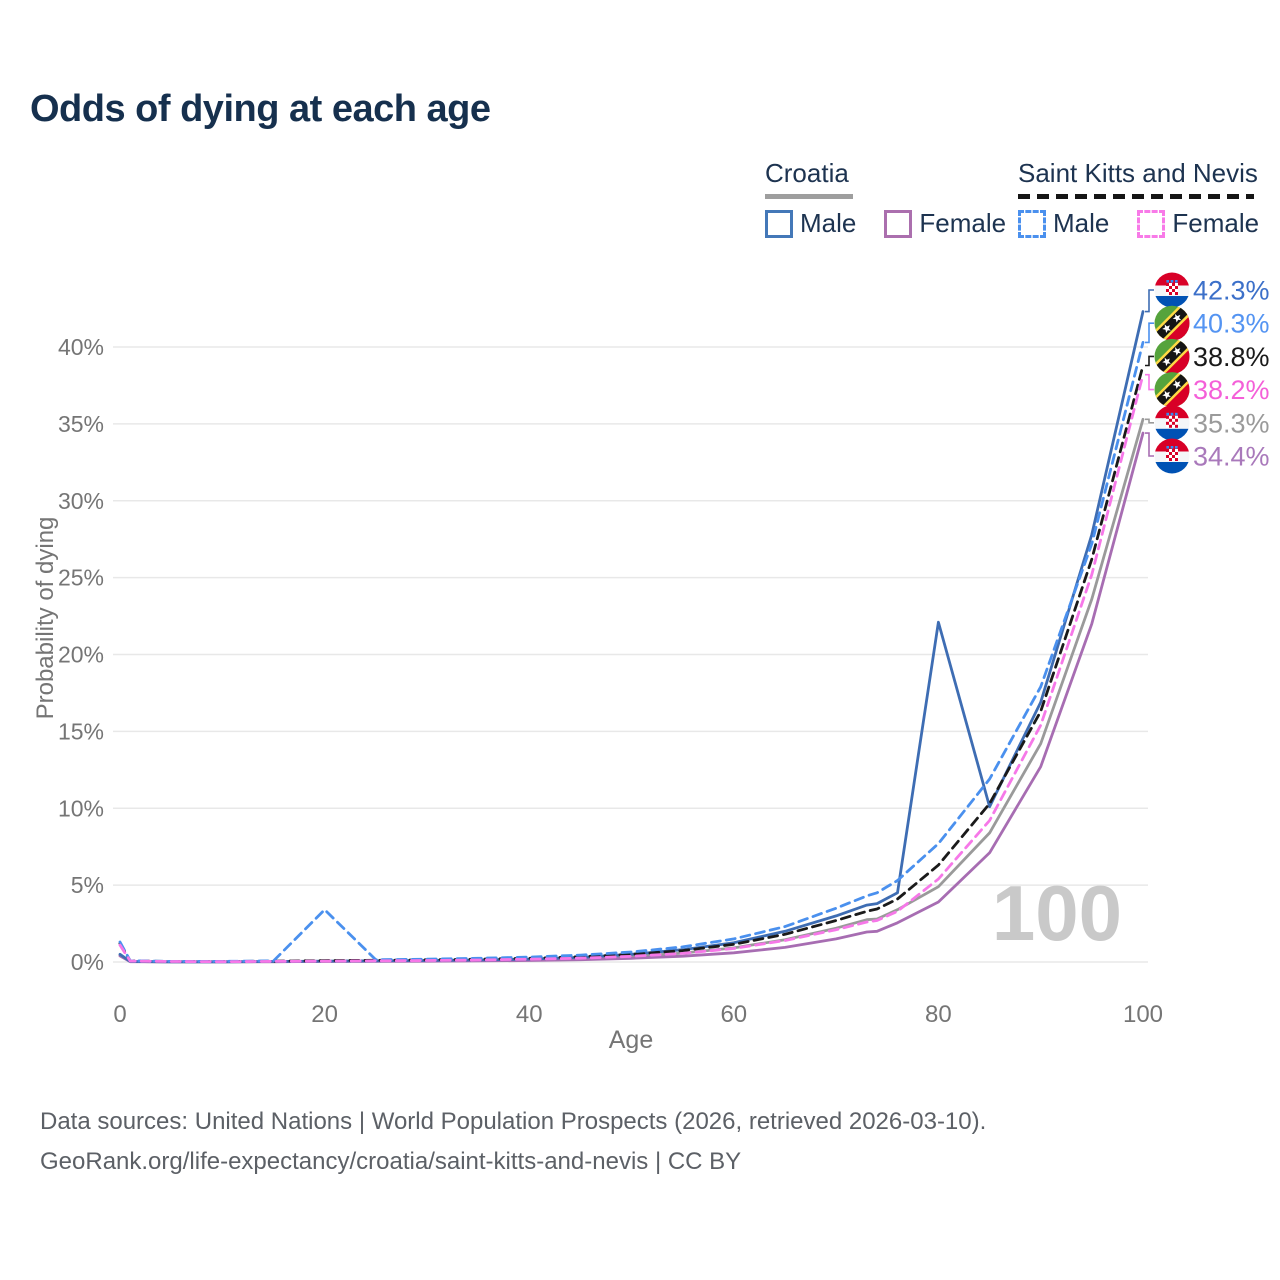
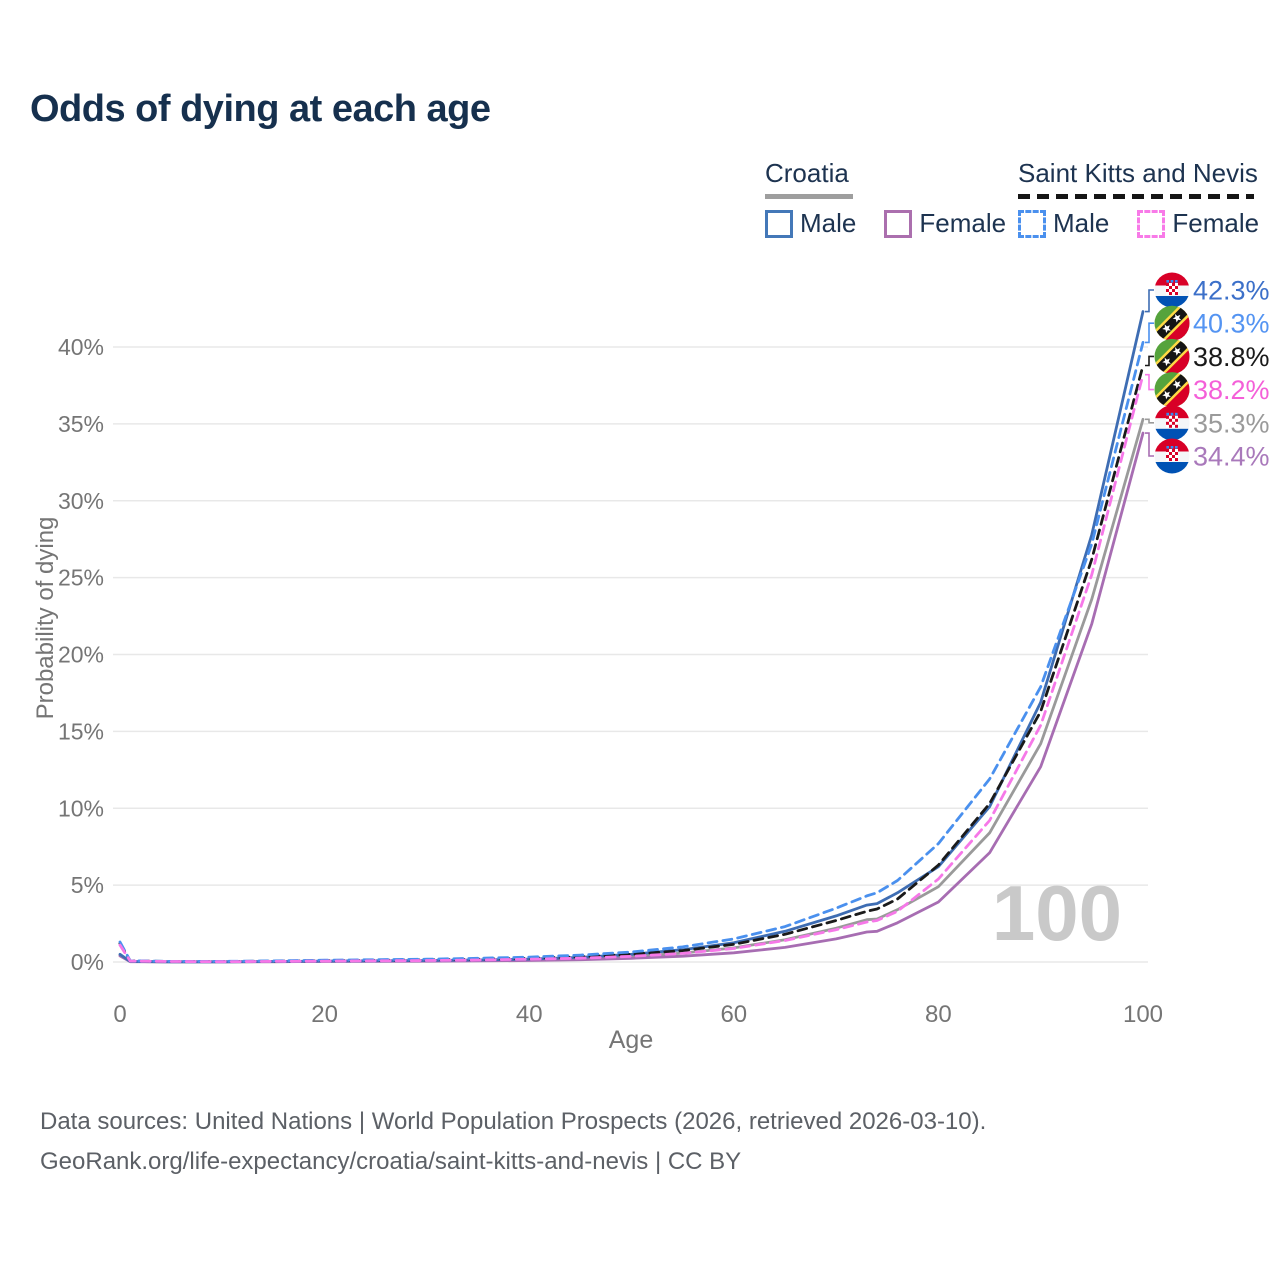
Saint Kitts and Nevis Male/20: 3.4% -> 0.1%
Croatia Male/80: 22.1% -> 6.2%
